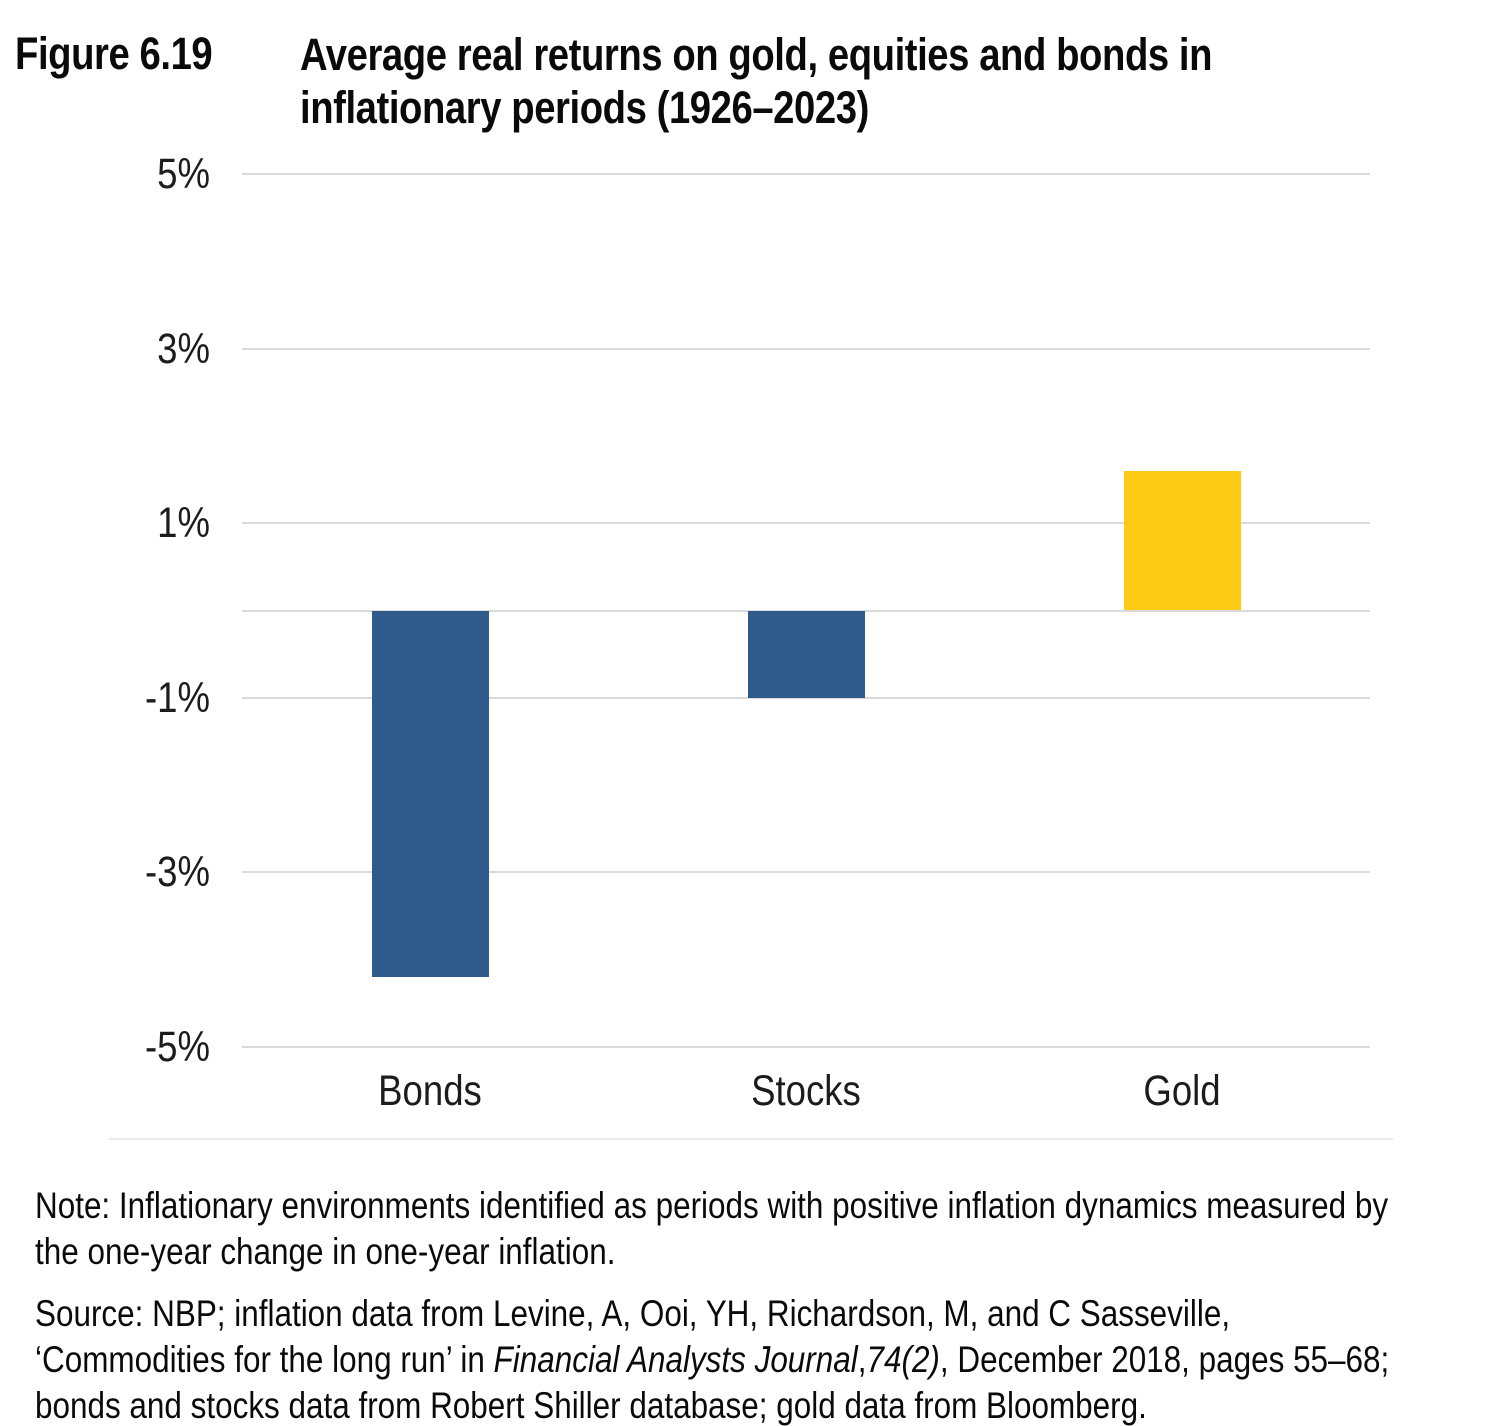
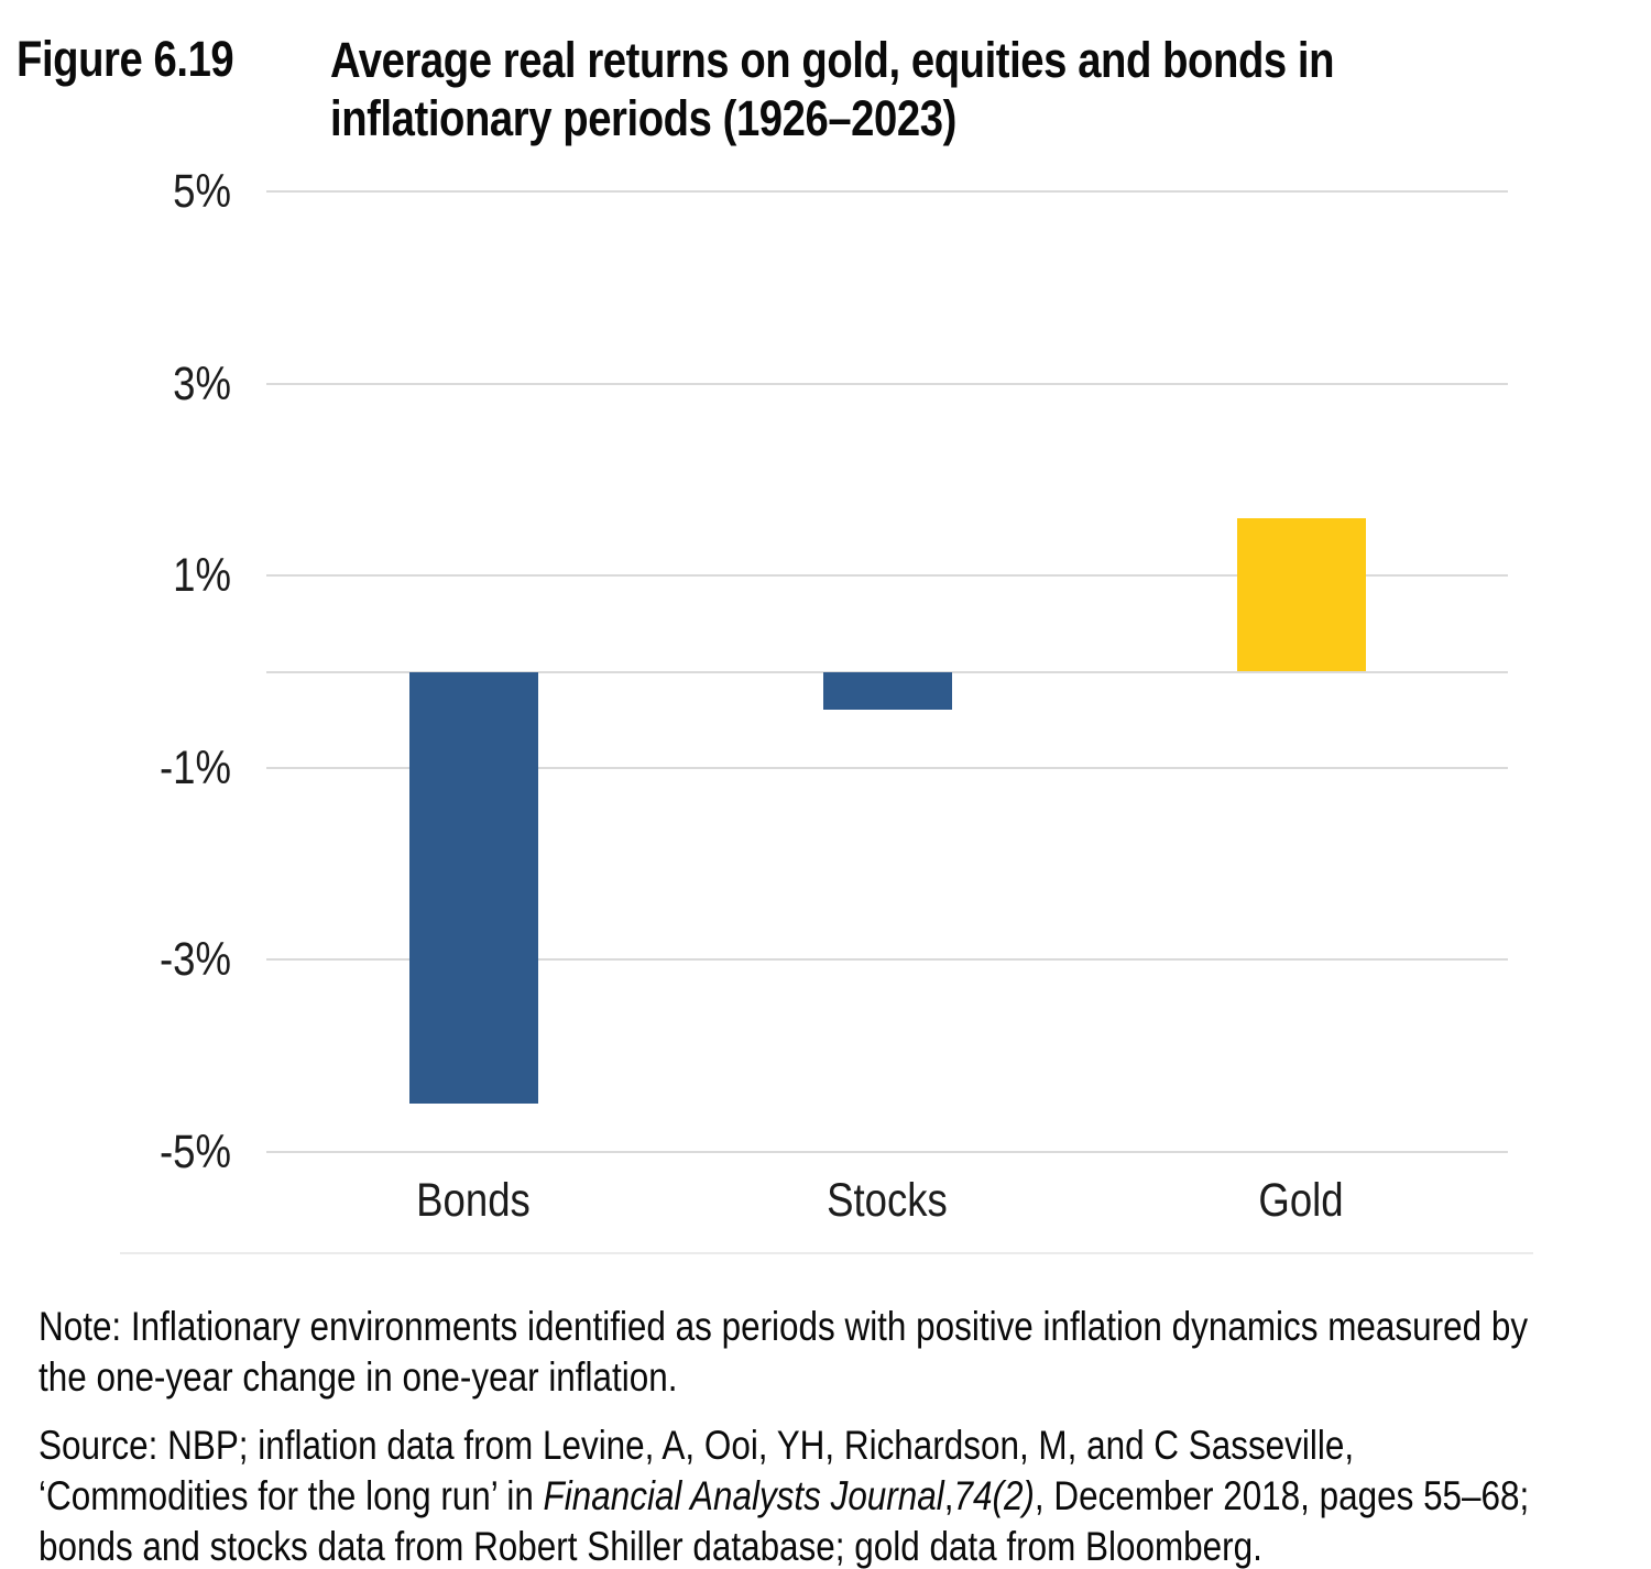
Bonds: -4.2% -> -4.5%
Stocks: -1.0% -> -0.4%
